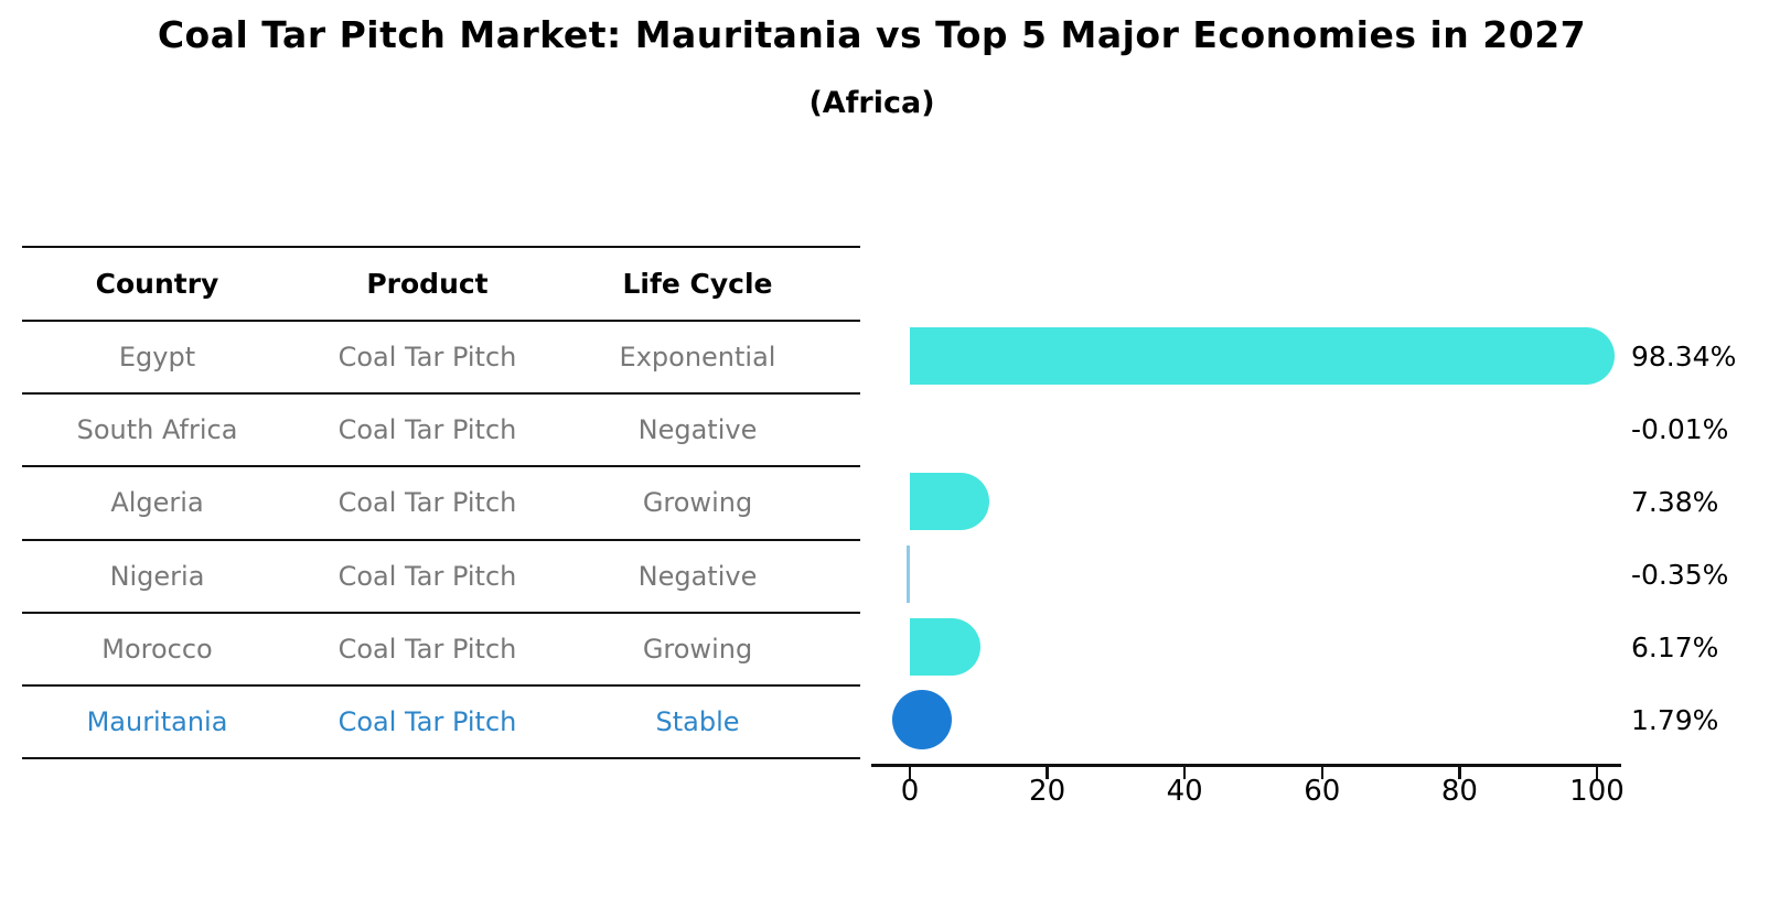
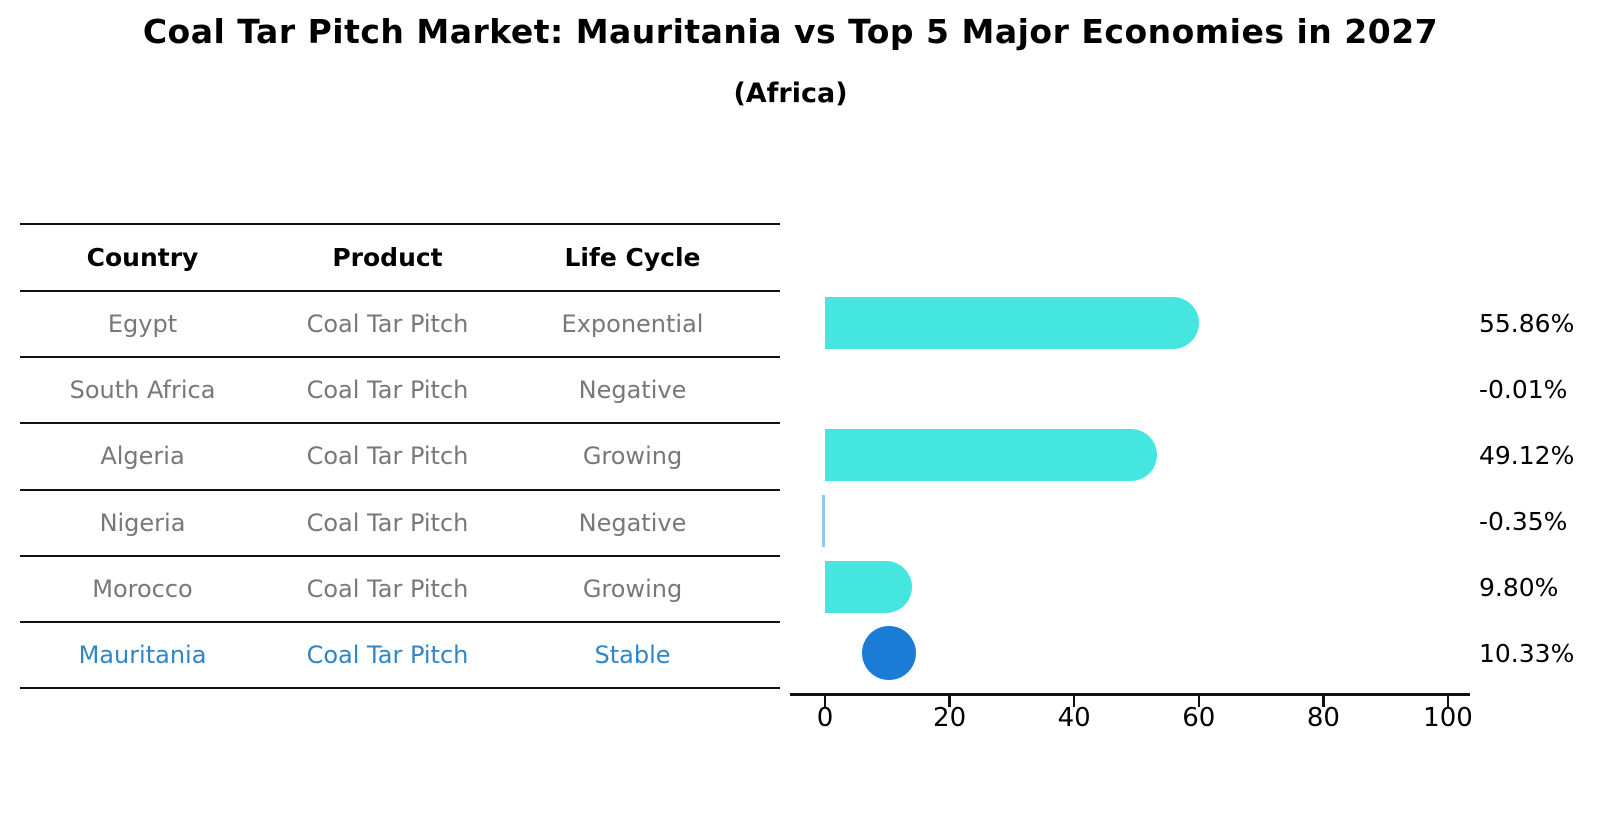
Egypt: 98.34% -> 55.86%
Algeria: 7.38% -> 49.12%
Morocco: 6.17% -> 9.80%
Mauritania: 1.79% -> 10.33%
